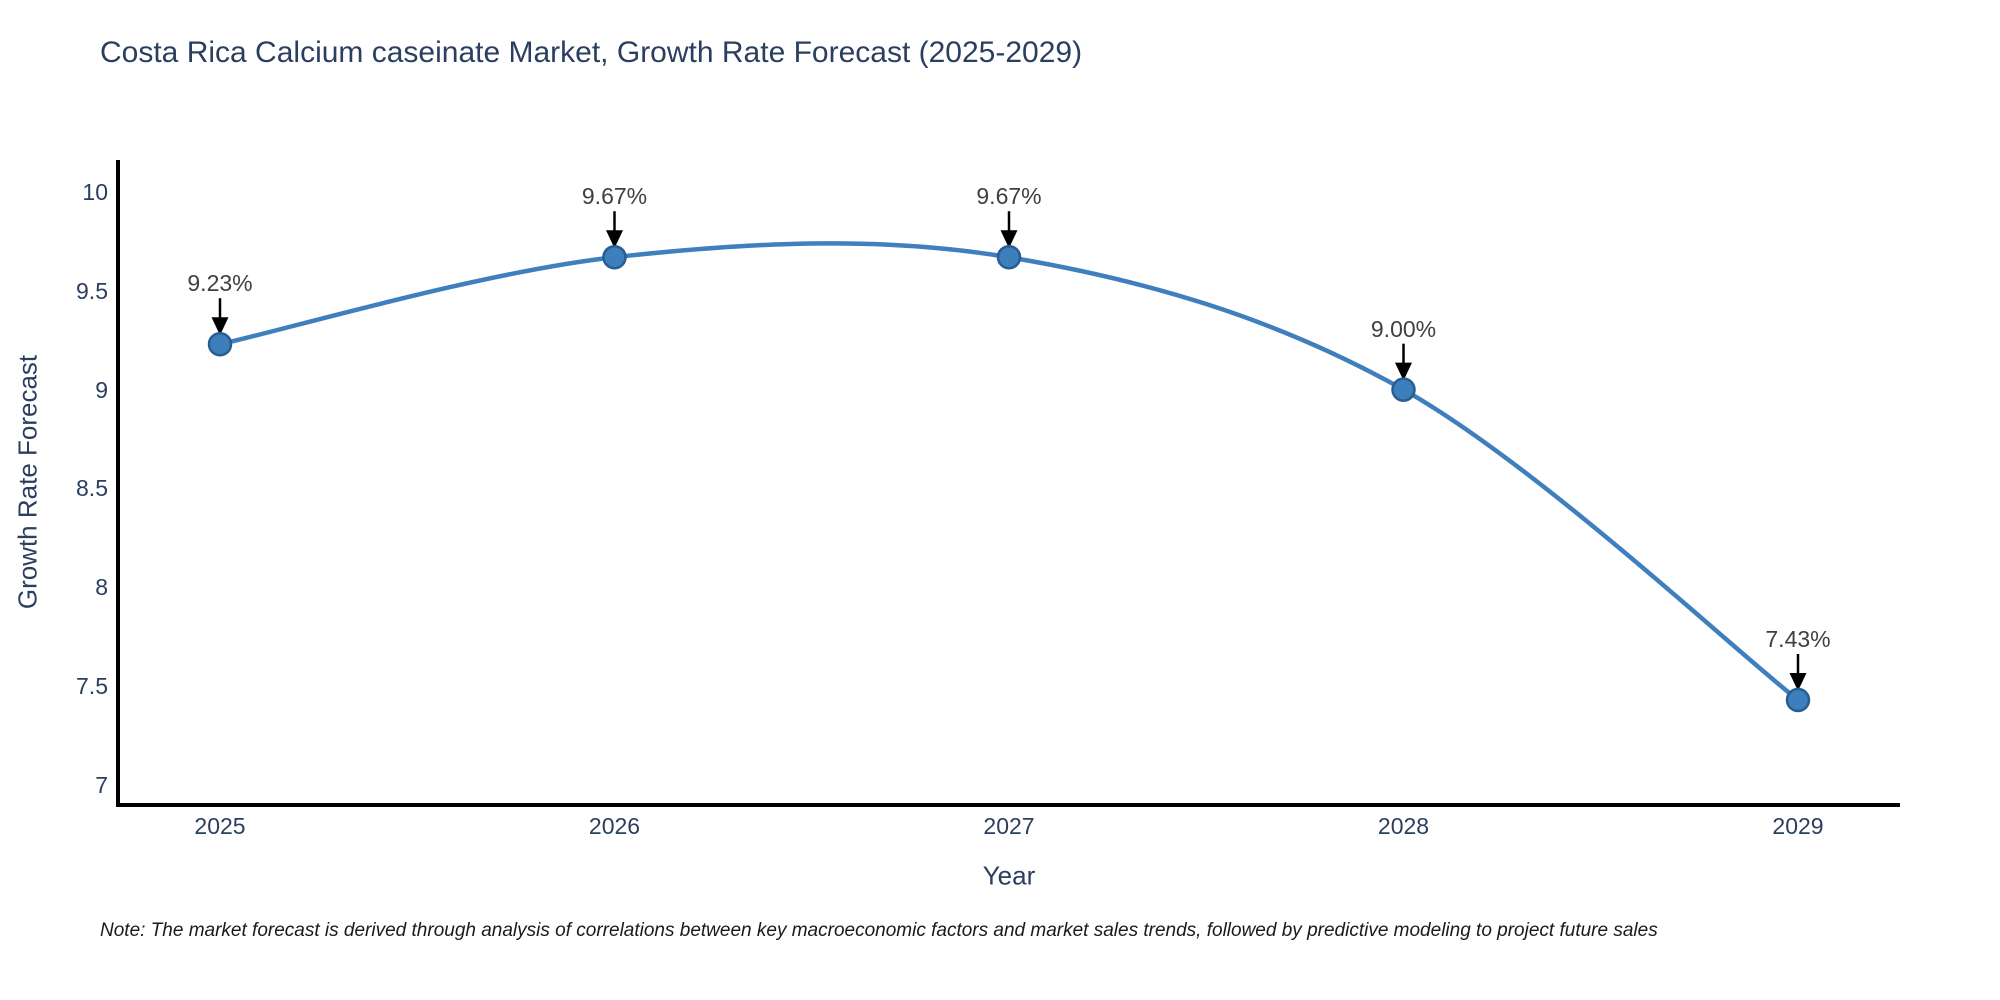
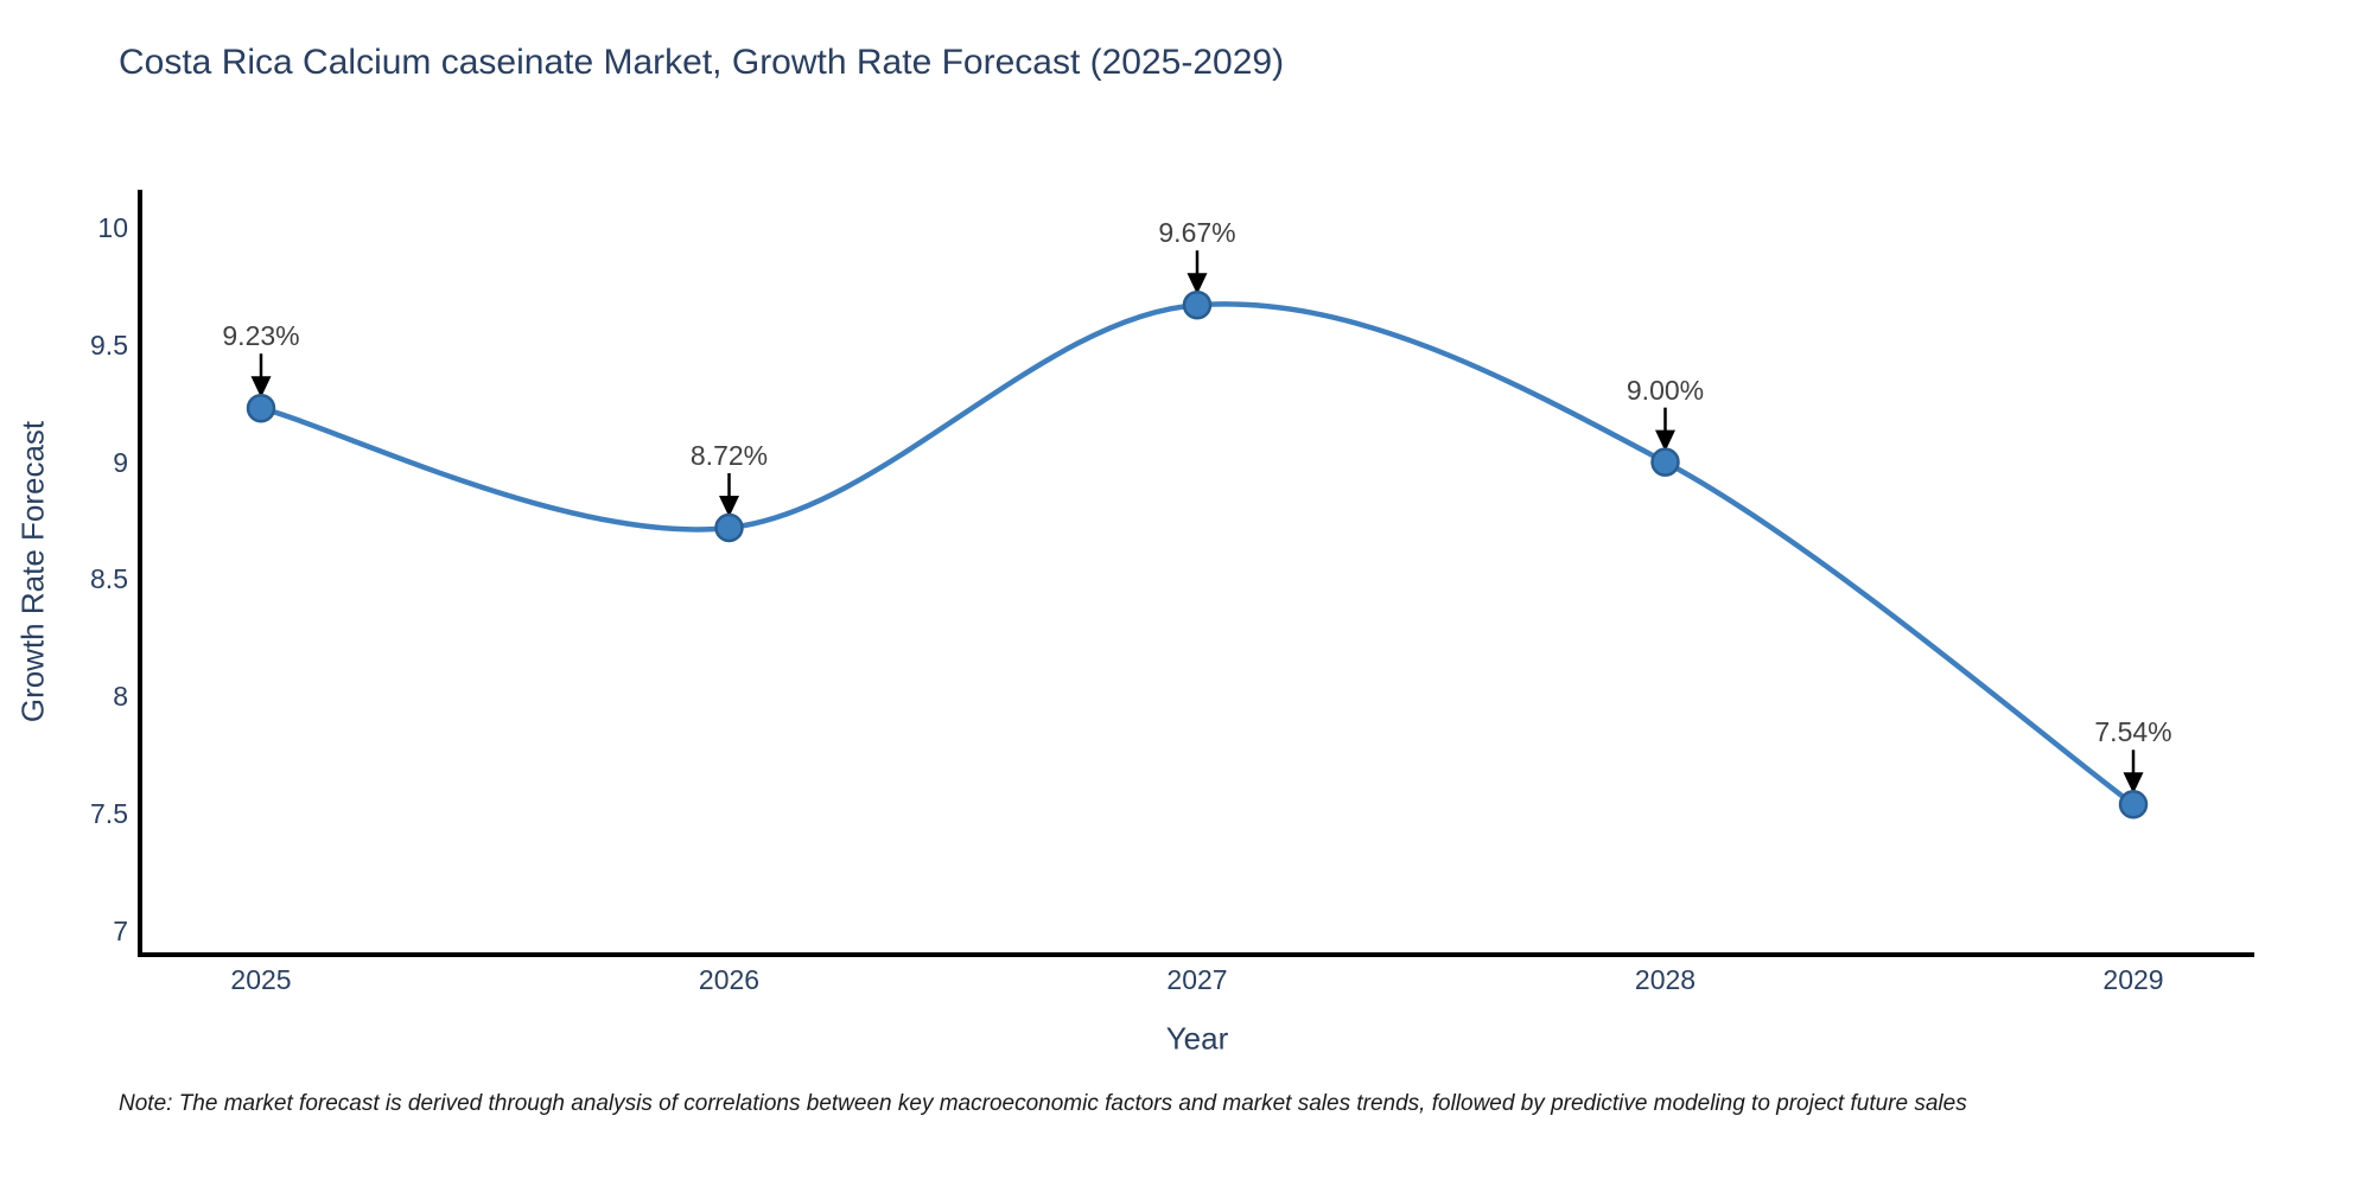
2026: 9.67% -> 8.72%
2029: 7.43% -> 7.54%
